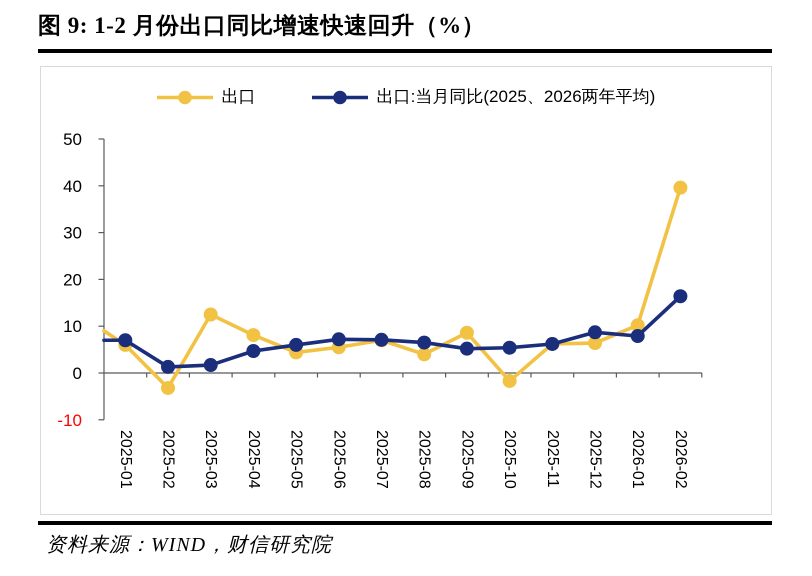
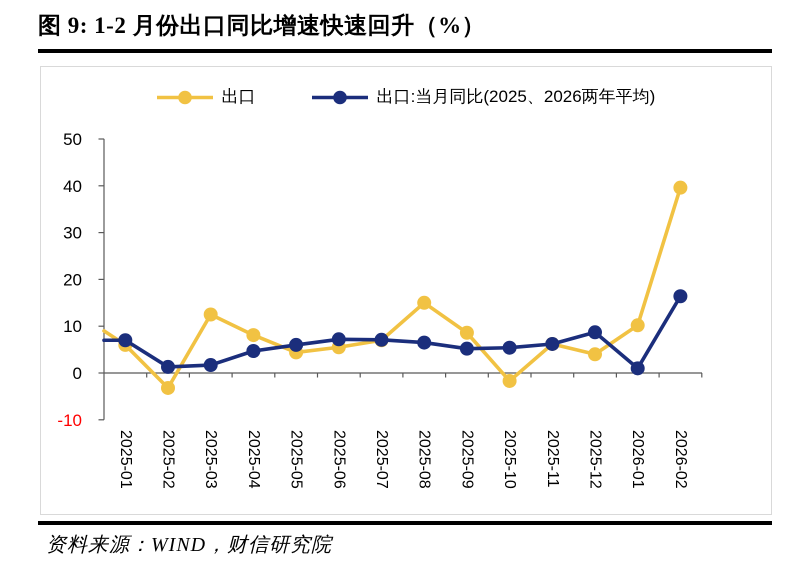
出口/2025-08: 4 -> 15
出口/2025-12: 6 -> 4
出口:当月同比(2025、2026两年平均)/2026-01: 8 -> 1
